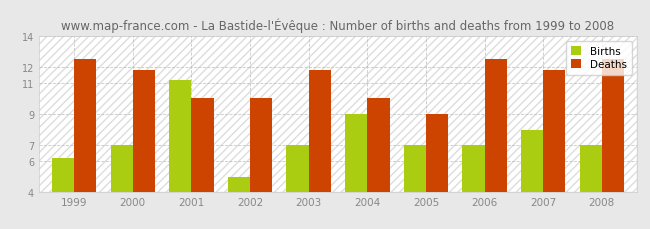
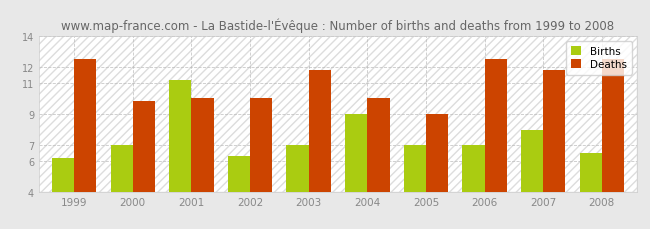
Deaths/2000: 11.8 -> 9.8
Births/2002: 5.0 -> 6.3
Births/2008: 7.0 -> 6.5
